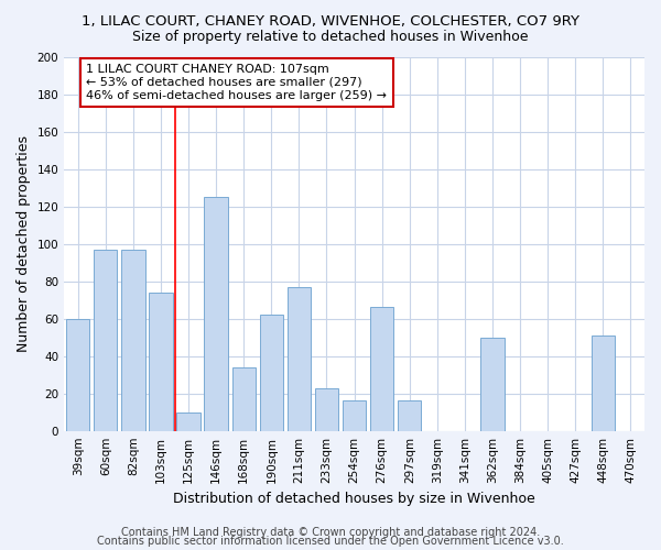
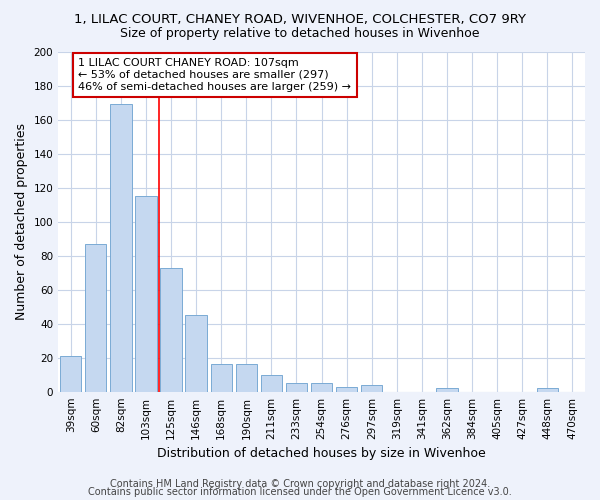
39sqm: 60 -> 21
60sqm: 97 -> 87
82sqm: 97 -> 169
103sqm: 74 -> 115
125sqm: 10 -> 73
146sqm: 125 -> 45
168sqm: 34 -> 16
190sqm: 62 -> 16
211sqm: 77 -> 10
233sqm: 23 -> 5
254sqm: 16 -> 5
276sqm: 66 -> 3
297sqm: 16 -> 4
362sqm: 50 -> 2
448sqm: 51 -> 2
